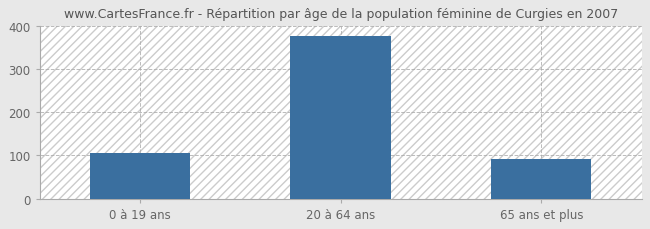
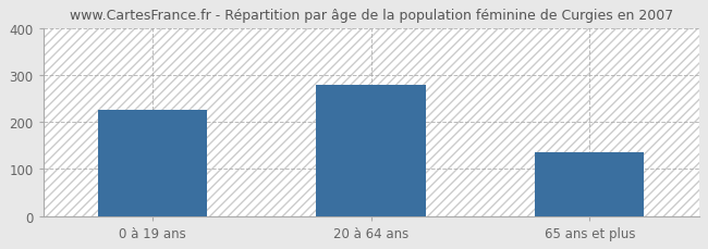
0 à 19 ans: 105 -> 225
20 à 64 ans: 375 -> 280
65 ans et plus: 92 -> 135
